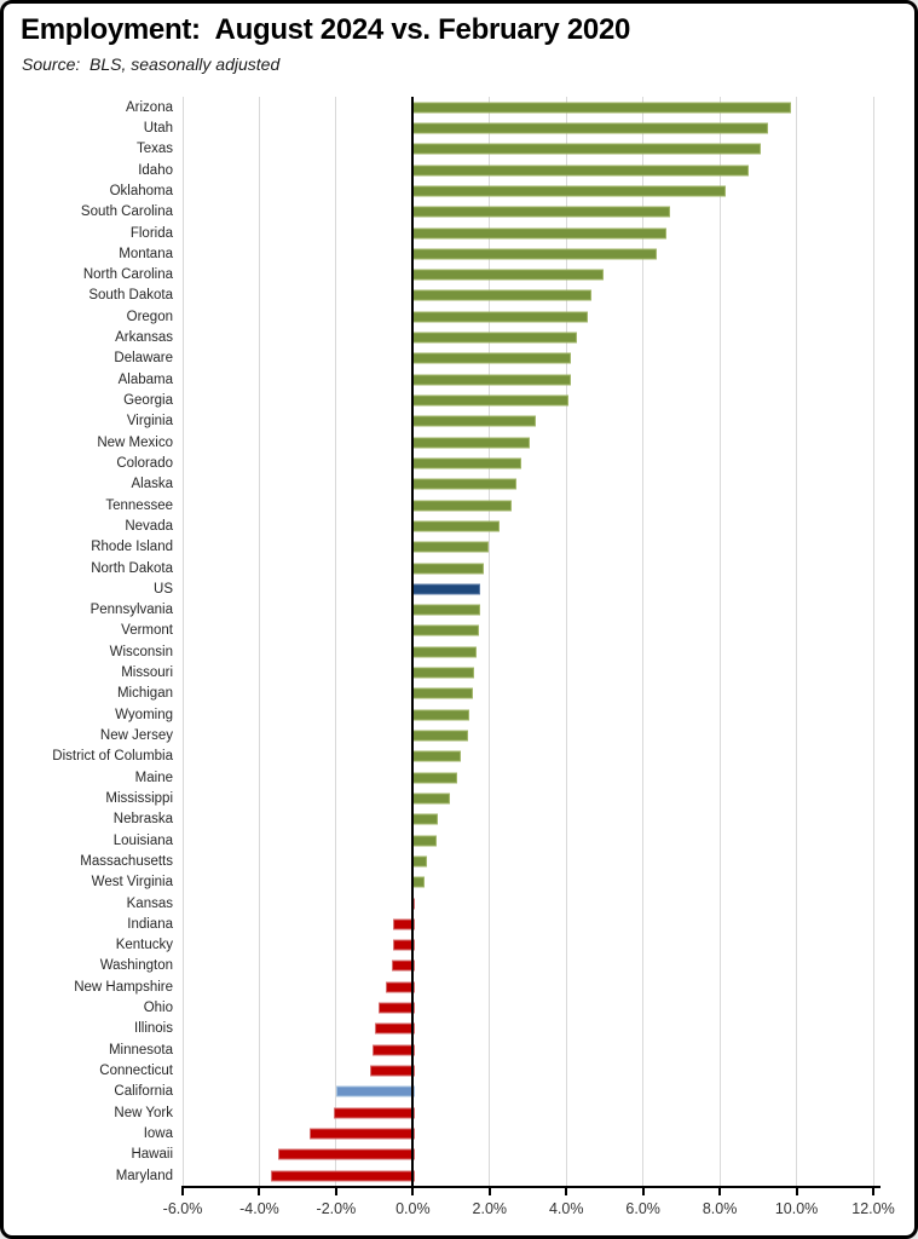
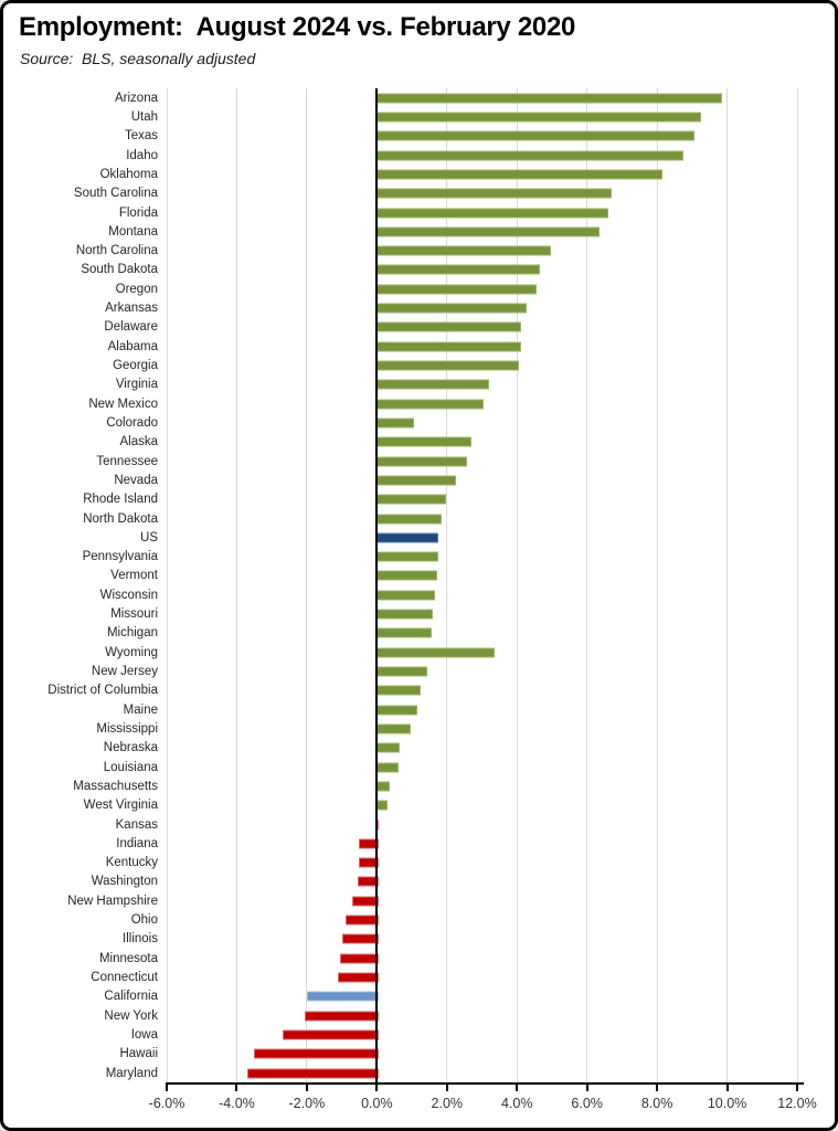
Colorado: 2.8% -> 1.0%
Wyoming: 1.4% -> 3.3%
